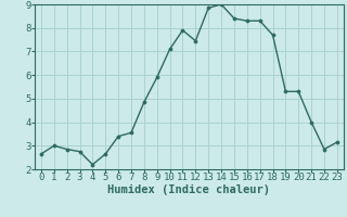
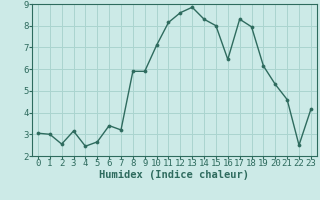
0: 2.65 -> 3.05
2: 2.85 -> 2.55
3: 2.75 -> 3.15
4: 2.20 -> 2.45
7: 3.55 -> 3.20
8: 4.85 -> 5.90
11: 7.90 -> 8.15
12: 7.45 -> 8.60
14: 9.00 -> 8.30
15: 8.40 -> 8.00
16: 8.30 -> 6.45
18: 7.70 -> 7.95
19: 5.30 -> 6.15
21: 4.00 -> 4.60
22: 2.85 -> 2.50
23: 3.15 -> 4.15
